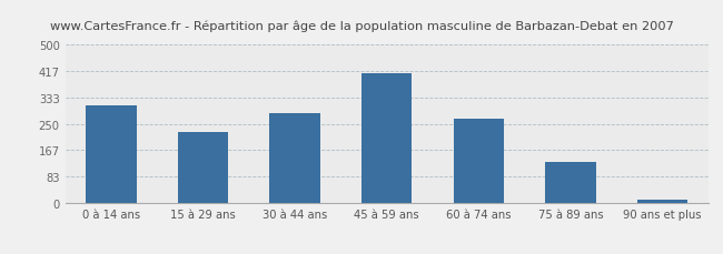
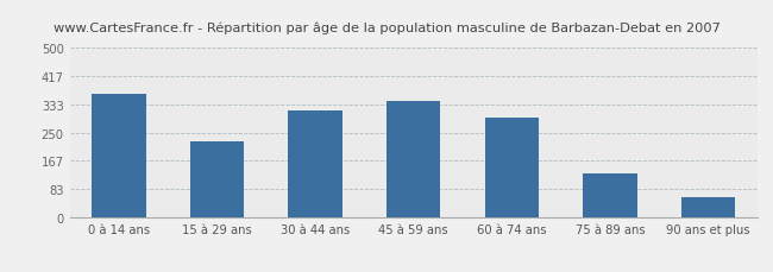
0 à 14 ans: 310 -> 365
30 à 44 ans: 285 -> 315
45 à 59 ans: 410 -> 345
60 à 74 ans: 265 -> 295
90 ans et plus: 10 -> 60
